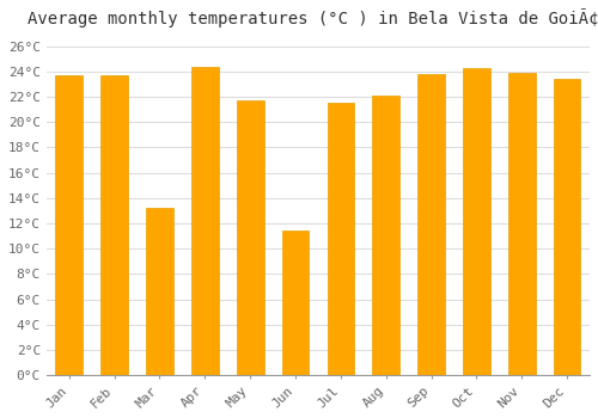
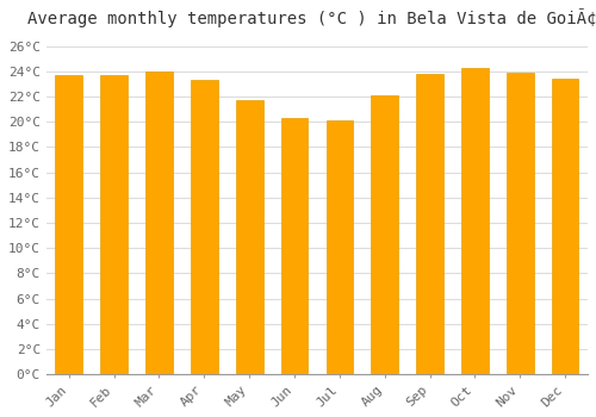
Mar: 13.2°C -> 24.0°C
Apr: 24.4°C -> 23.3°C
Jun: 11.4°C -> 20.3°C
Jul: 21.5°C -> 20.1°C
